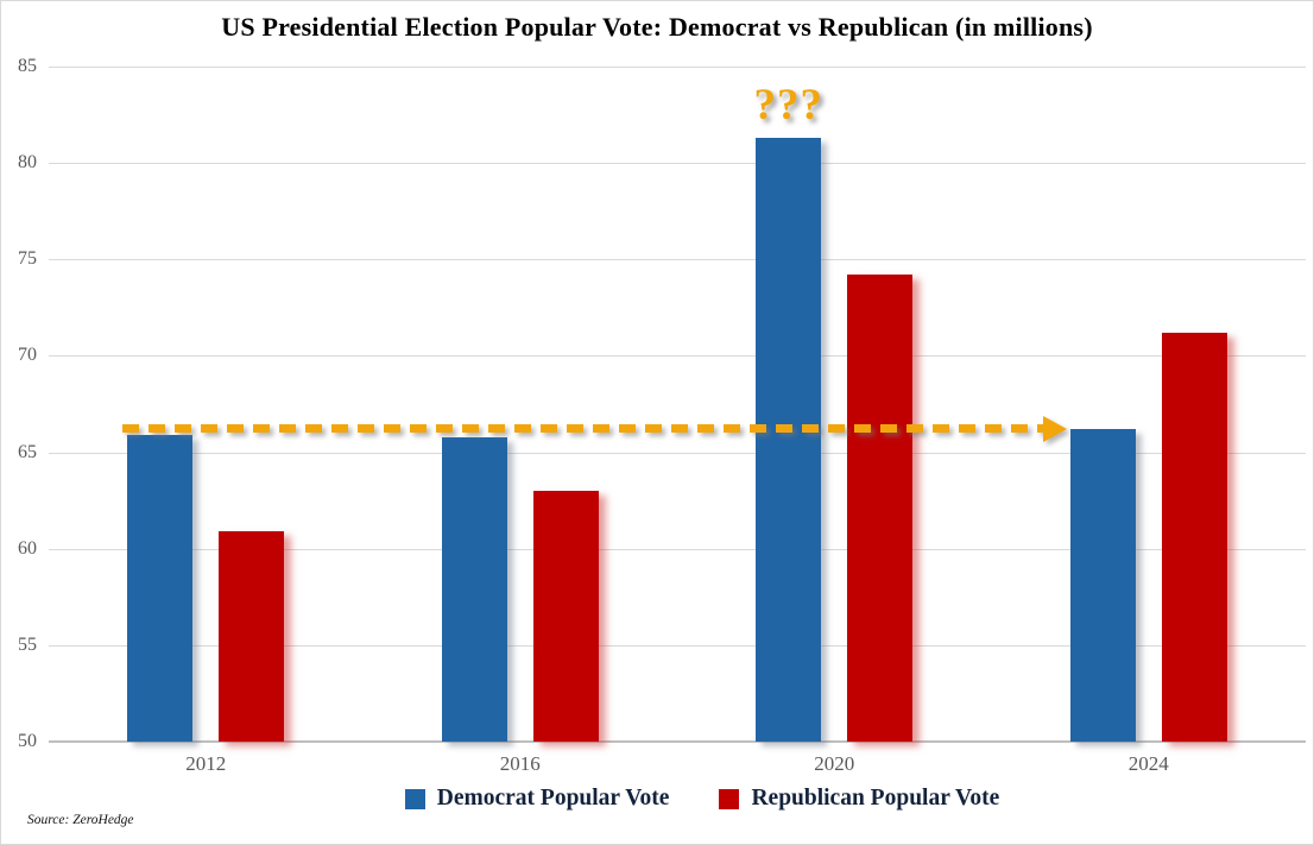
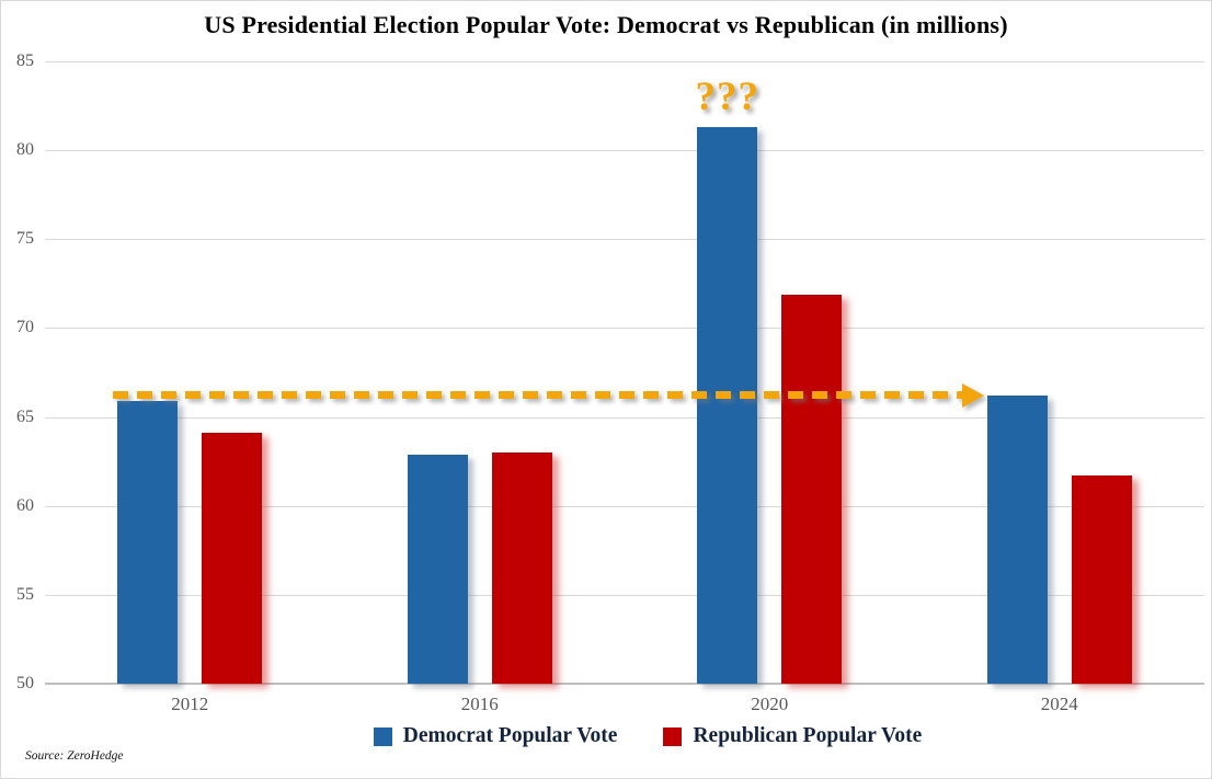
Republican Popular Vote/2012: 60.9 -> 64.1
Democrat Popular Vote/2016: 65.8 -> 62.9
Republican Popular Vote/2020: 74.2 -> 71.9
Republican Popular Vote/2024: 71.2 -> 61.7
